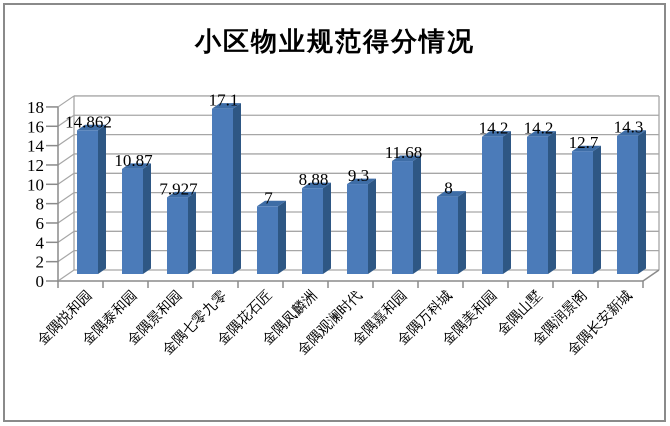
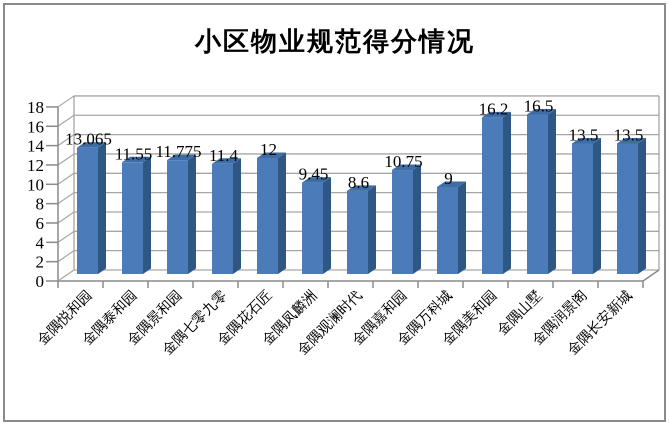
金隅悦和园: 14.862 -> 13.065
金隅泰和园: 10.87 -> 11.55
金隅景和园: 7.927 -> 11.775
金隅七零九零: 17.1 -> 11.4
金隅花石匠: 7 -> 12
金隅凤麟洲: 8.88 -> 9.45
金隅观澜时代: 9.3 -> 8.6
金隅嘉和园: 11.68 -> 10.75
金隅万科城: 8 -> 9
金隅美和园: 14.2 -> 16.2
金隅山墅: 14.2 -> 16.5
金隅润景阁: 12.7 -> 13.5
金隅长安新城: 14.3 -> 13.5
